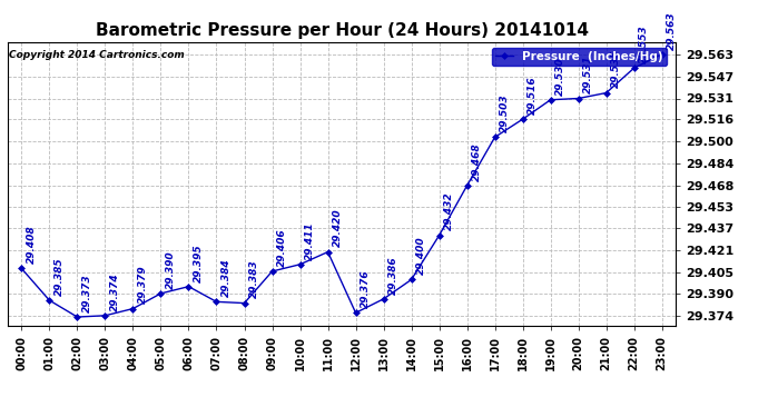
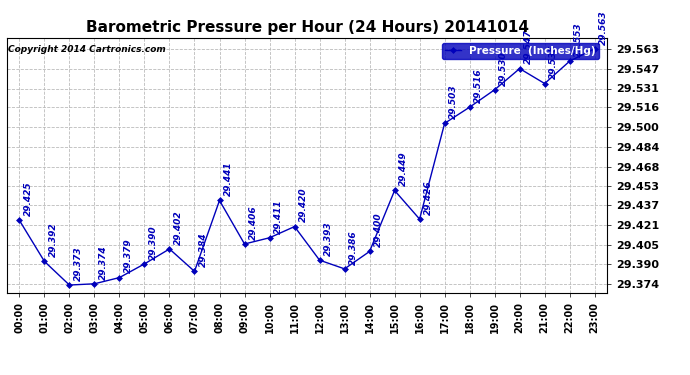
00:00: 29.408 -> 29.425
01:00: 29.385 -> 29.392
06:00: 29.395 -> 29.402
08:00: 29.383 -> 29.441
12:00: 29.376 -> 29.393
15:00: 29.432 -> 29.449
16:00: 29.468 -> 29.426
20:00: 29.531 -> 29.547
